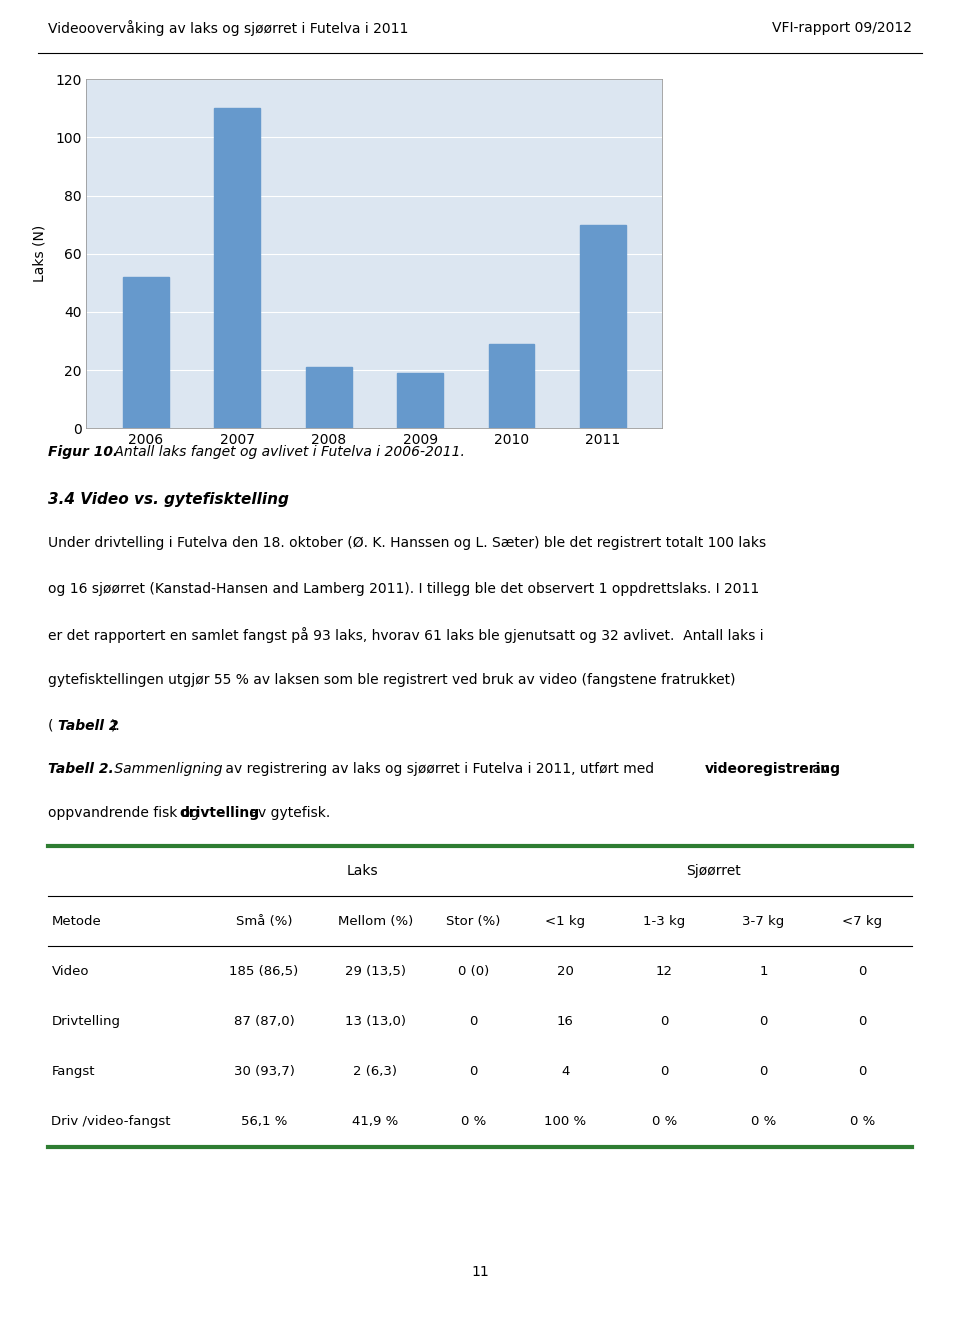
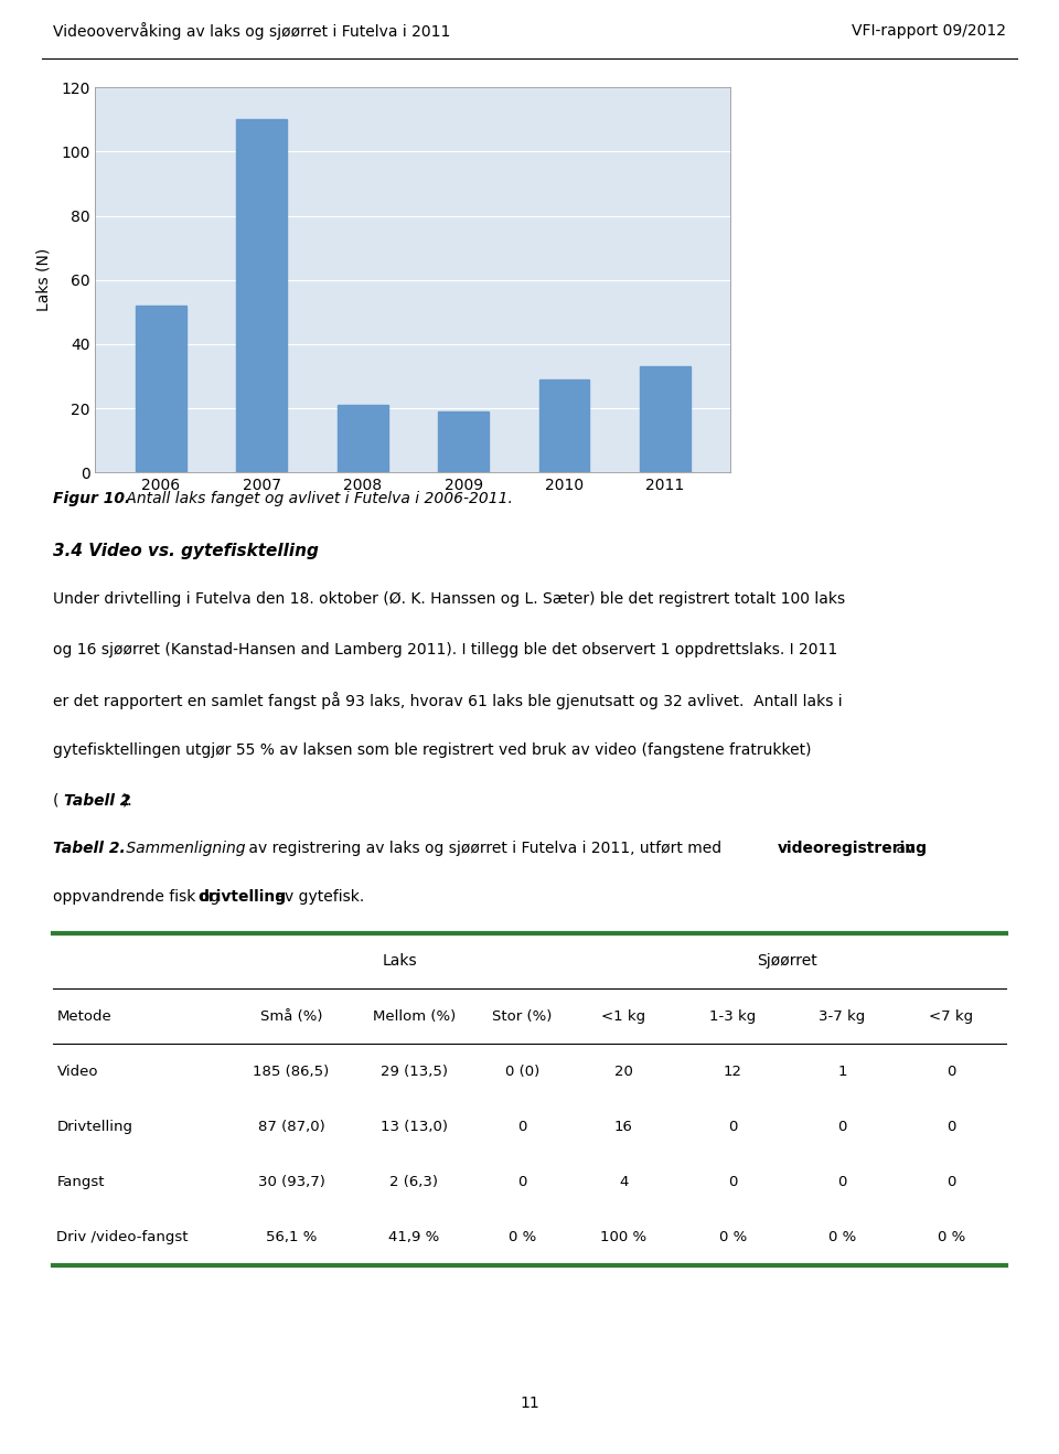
2011: 70 -> 33
